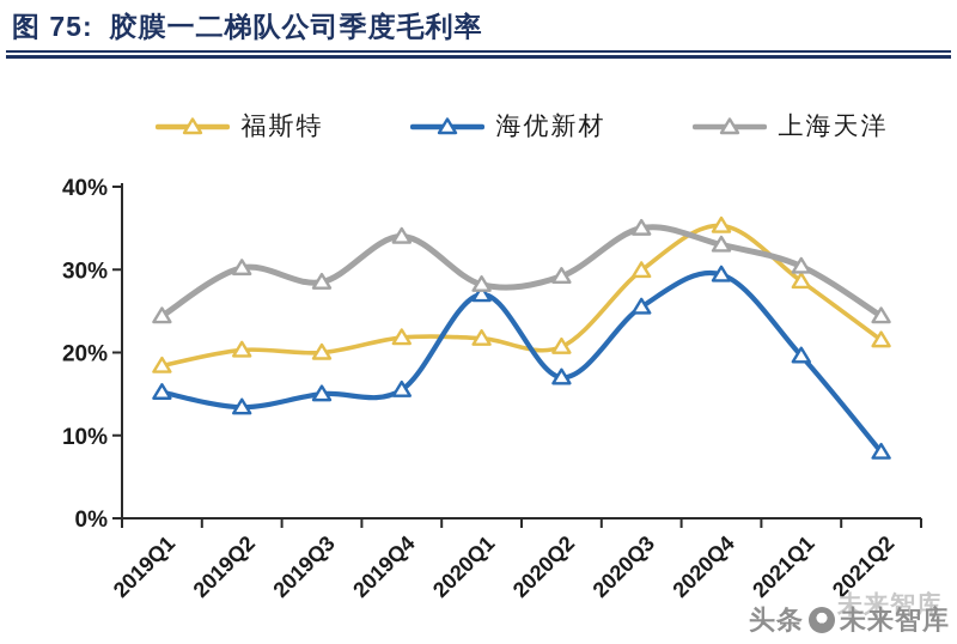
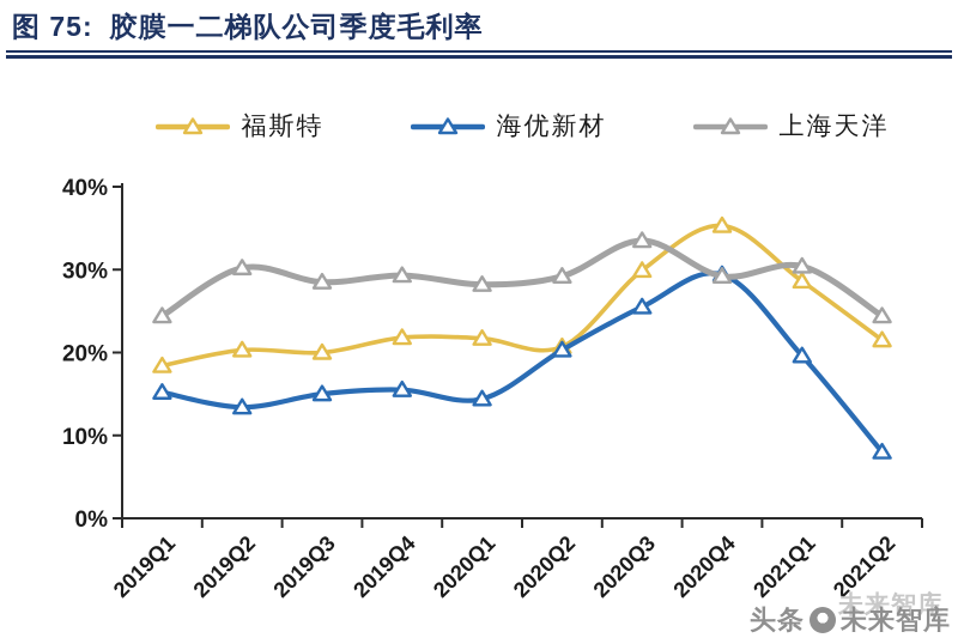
上海天洋/2019Q4: 34% -> 29%
海优新材/2020Q1: 27% -> 14%
海优新材/2020Q2: 17% -> 20%
上海天洋/2020Q3: 35% -> 34%
上海天洋/2020Q4: 33% -> 29%
